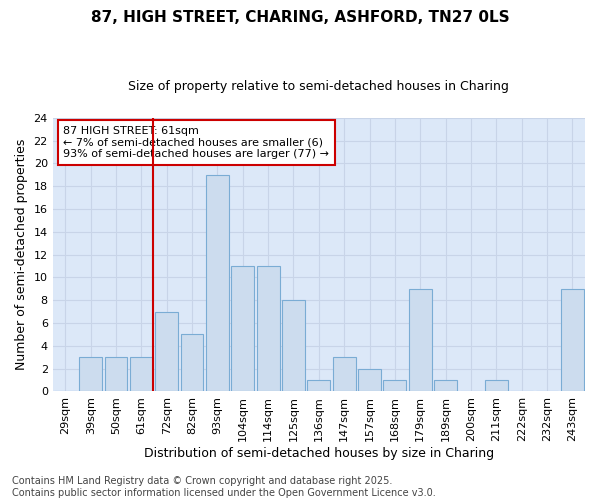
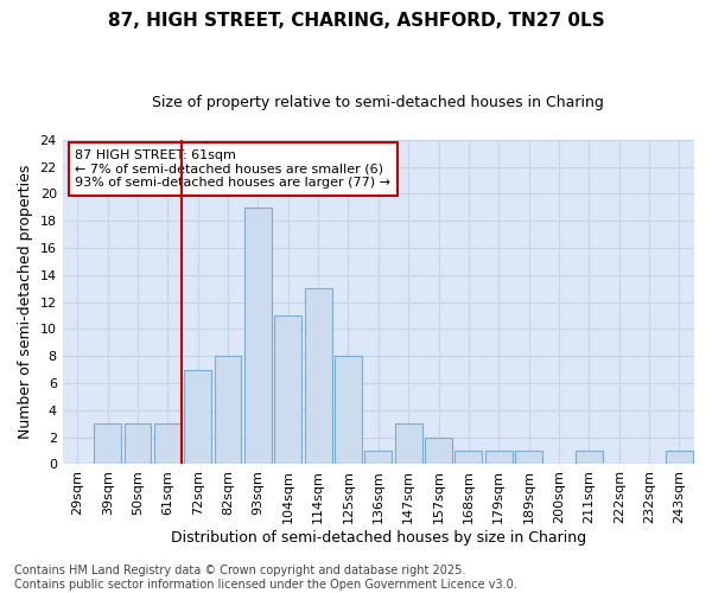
82sqm: 5 -> 8
114sqm: 11 -> 13
179sqm: 9 -> 1
243sqm: 9 -> 1
